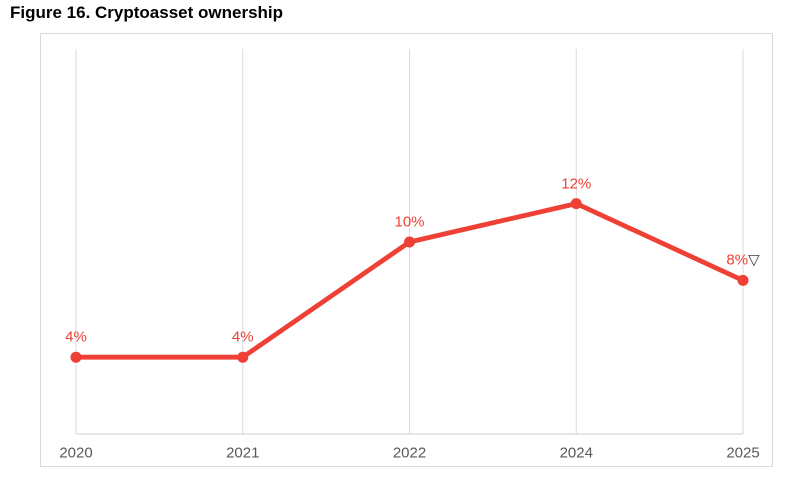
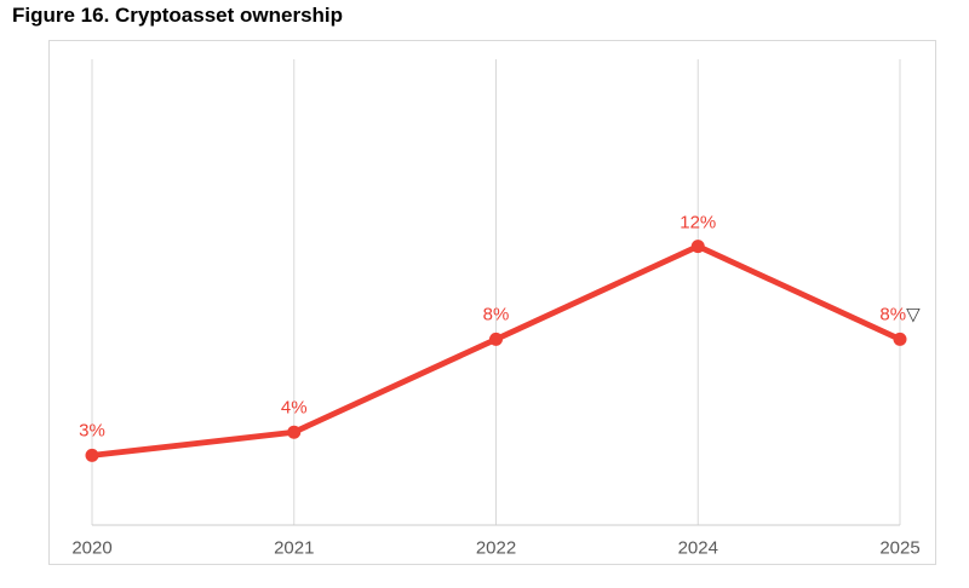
2020: 4% -> 3%
2022: 10% -> 8%
